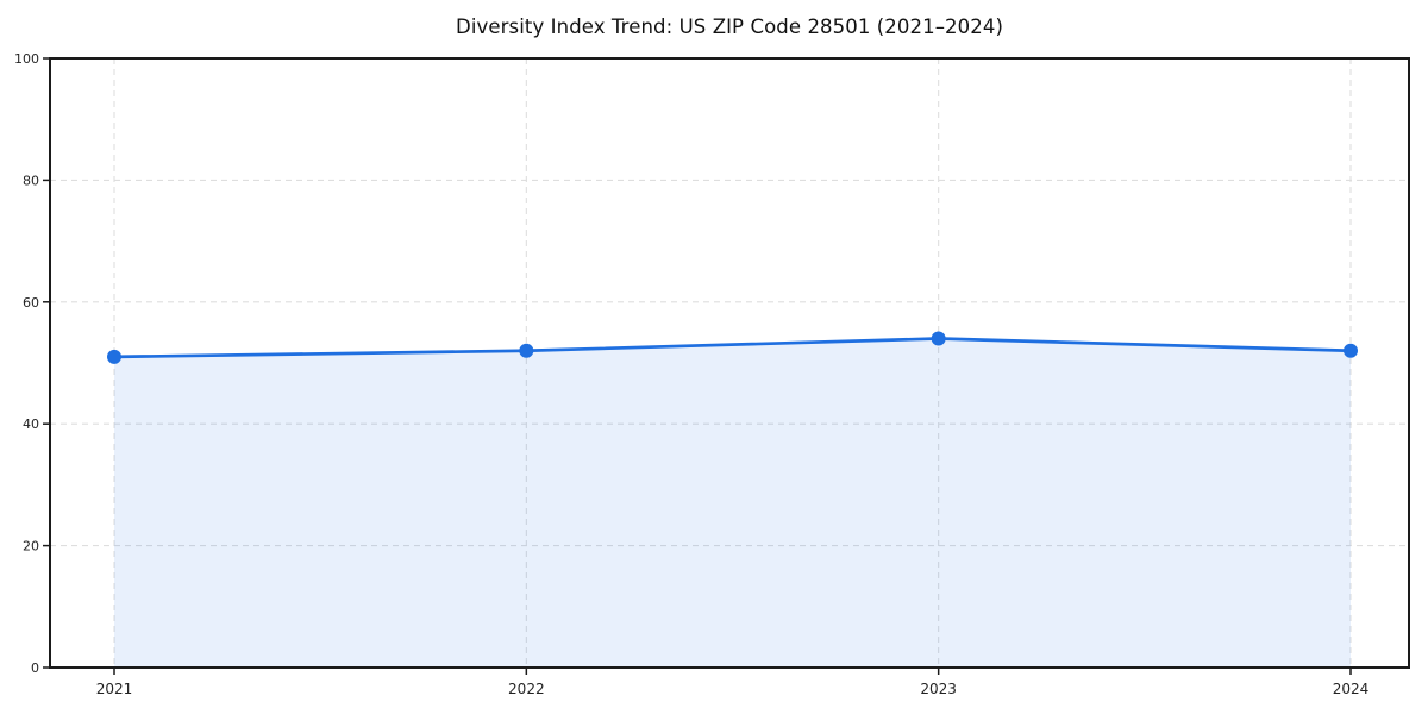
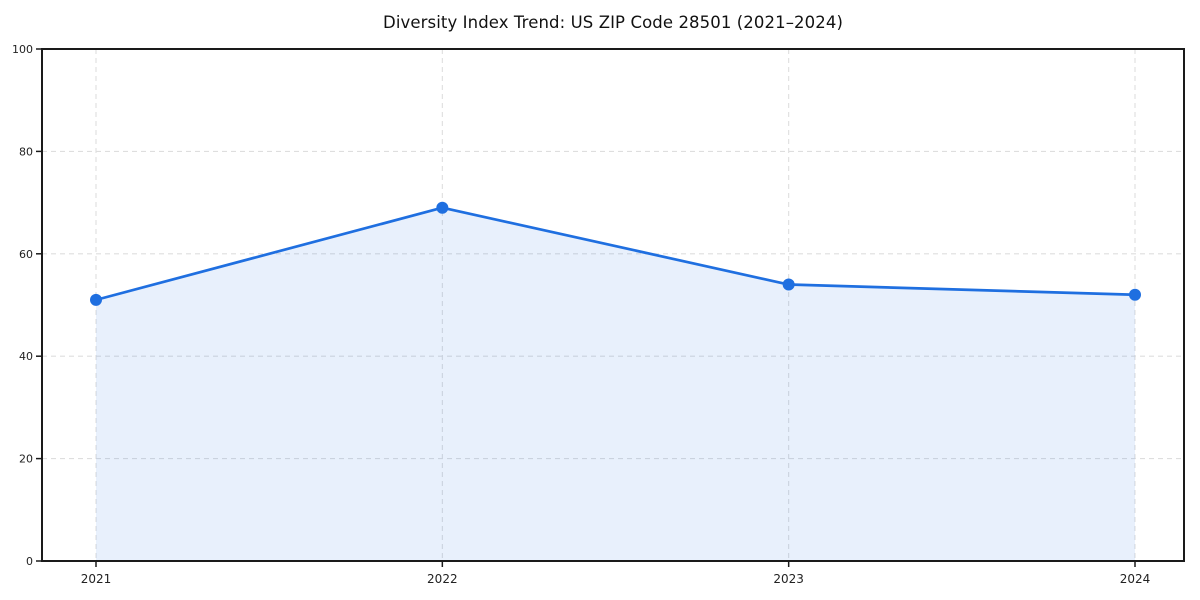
2022: 52 -> 69
